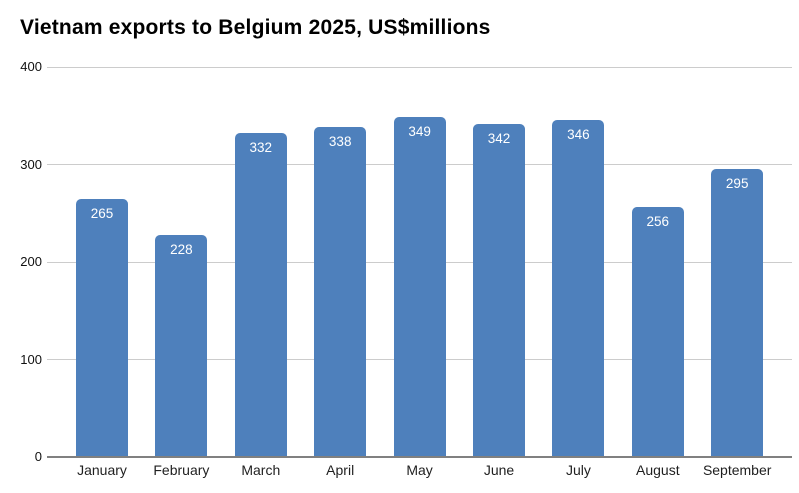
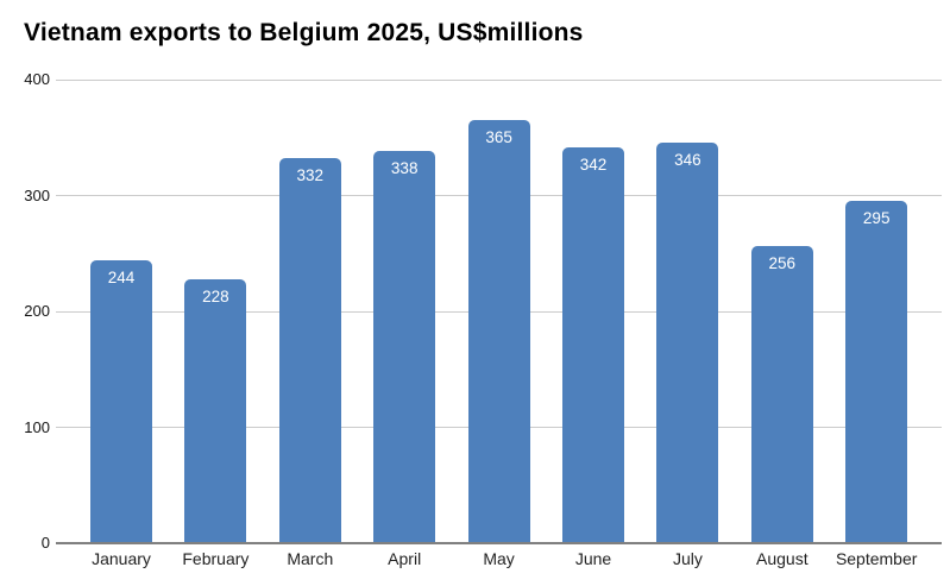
January: 265 -> 244
May: 349 -> 365
